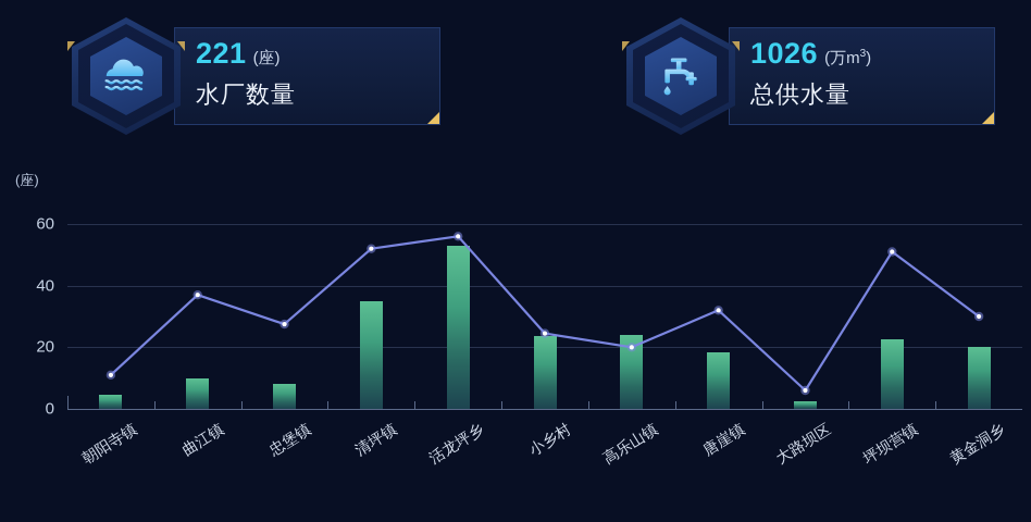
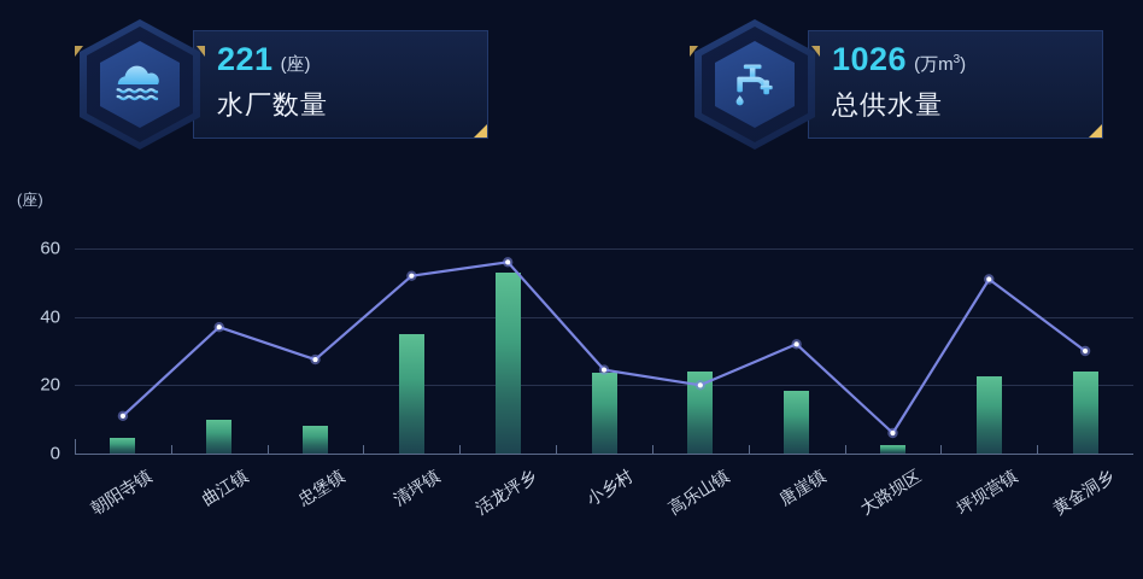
水厂数量/黄金洞乡: 20 -> 24
